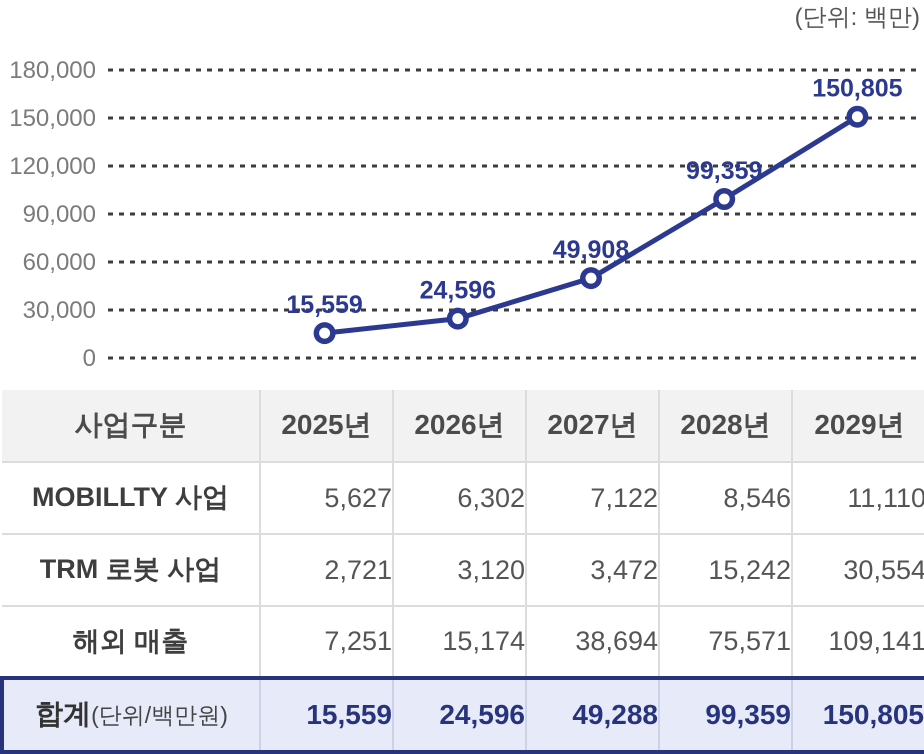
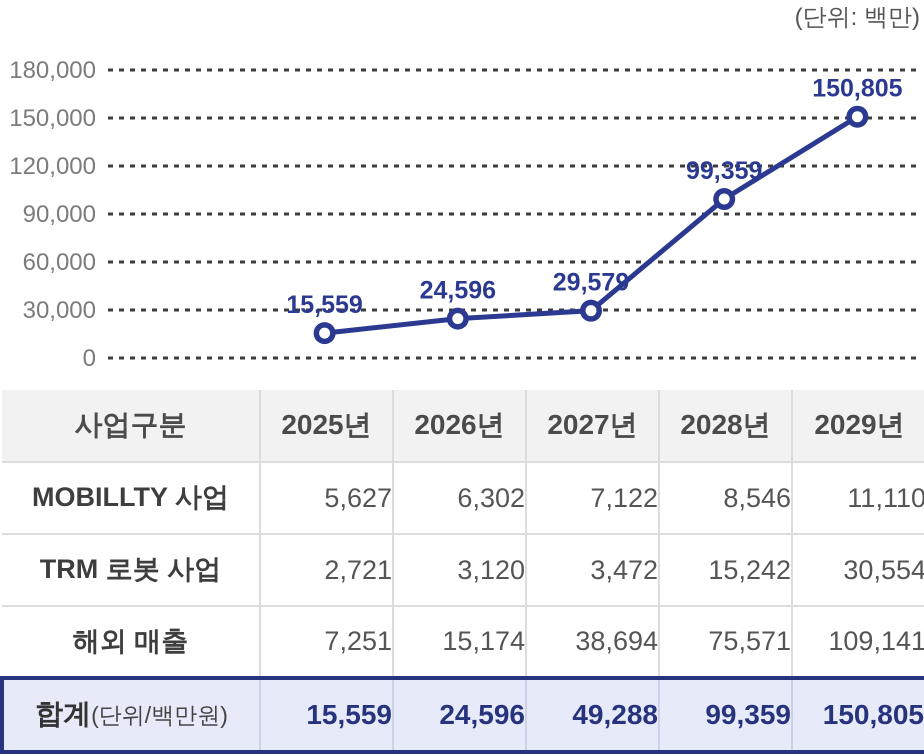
2027년: 49,908 -> 29,579
